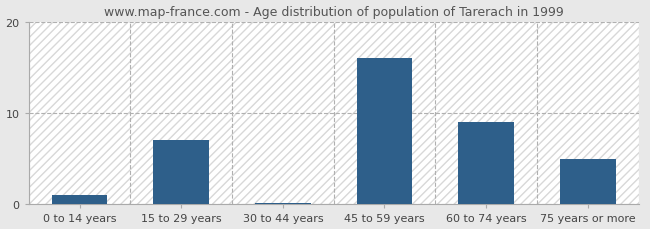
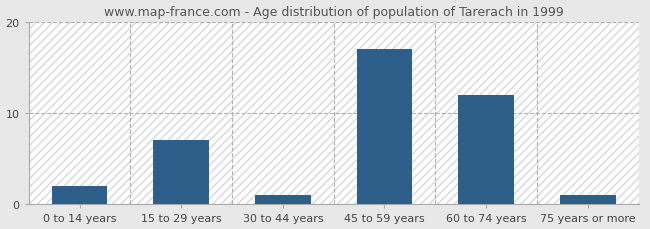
0 to 14 years: 1.0 -> 2.0
30 to 44 years: 0.2 -> 1.0
45 to 59 years: 16.0 -> 17.0
60 to 74 years: 9.0 -> 12.0
75 years or more: 5.0 -> 1.0
